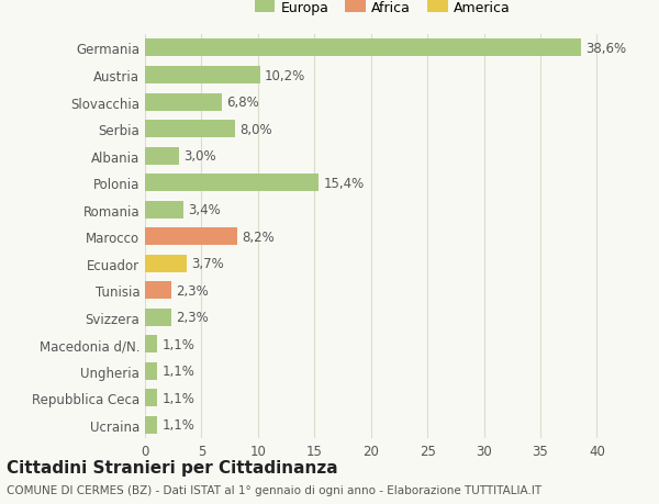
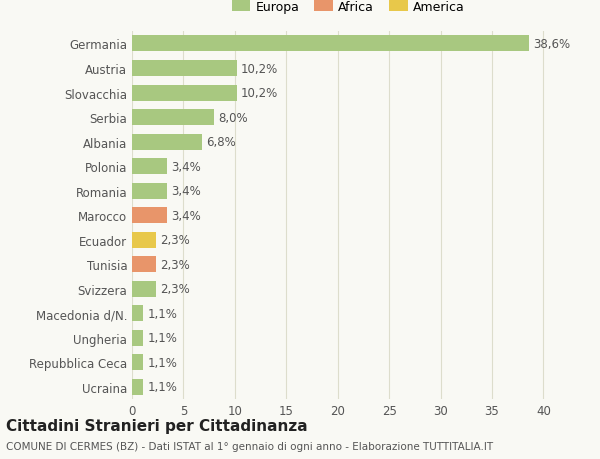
Slovacchia: 6,8% -> 10,2%
Albania: 3,0% -> 6,8%
Polonia: 15,4% -> 3,4%
Marocco: 8,2% -> 3,4%
Ecuador: 3,7% -> 2,3%
